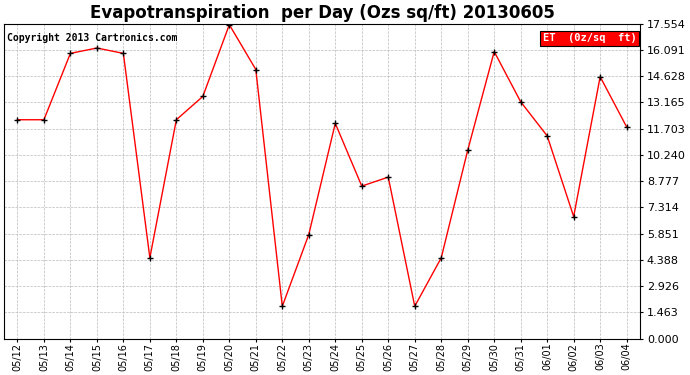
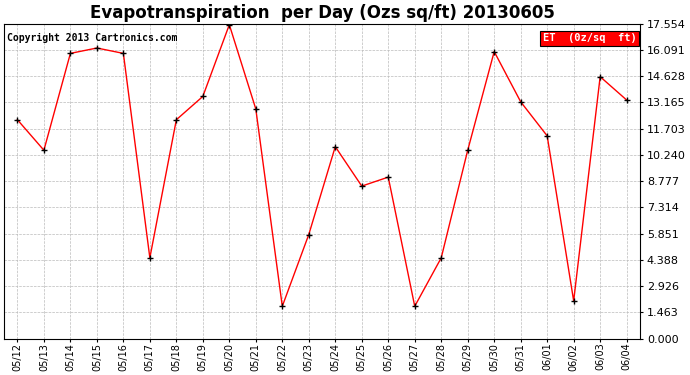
05/13: 12.2 -> 10.5
05/21: 15.0 -> 12.8
05/24: 12.0 -> 10.7
06/02: 6.8 -> 2.1
06/04: 11.8 -> 13.3
